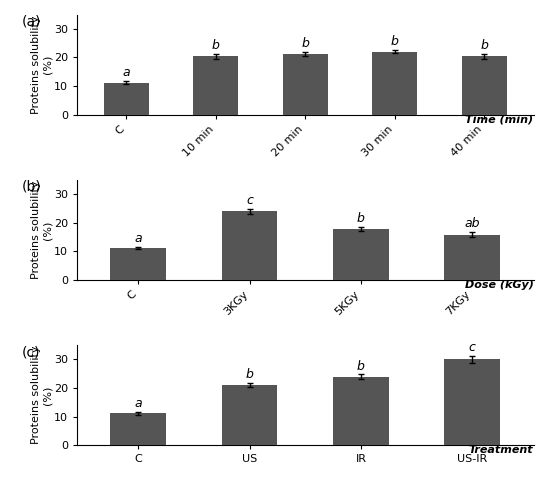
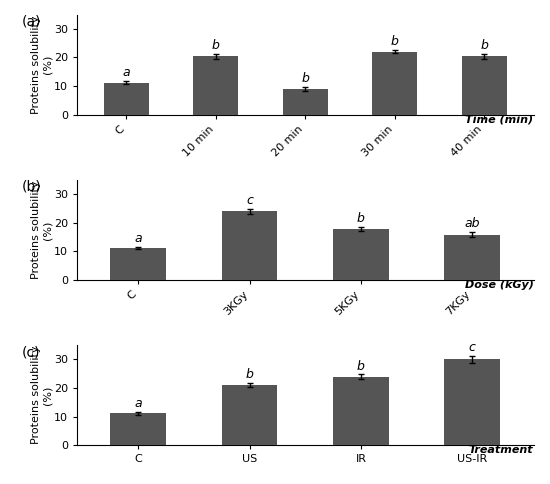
20 min: 21.2 -> 9.0
